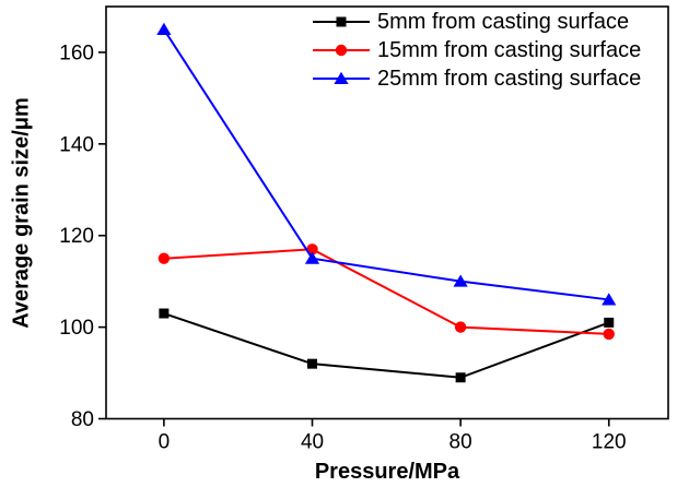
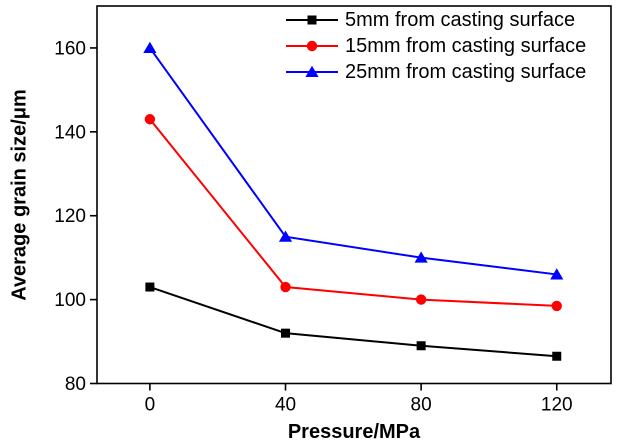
15mm from casting surface/0: 115 -> 143
25mm from casting surface/0: 165 -> 160
15mm from casting surface/40: 117 -> 103
5mm from casting surface/120: 101 -> 86
